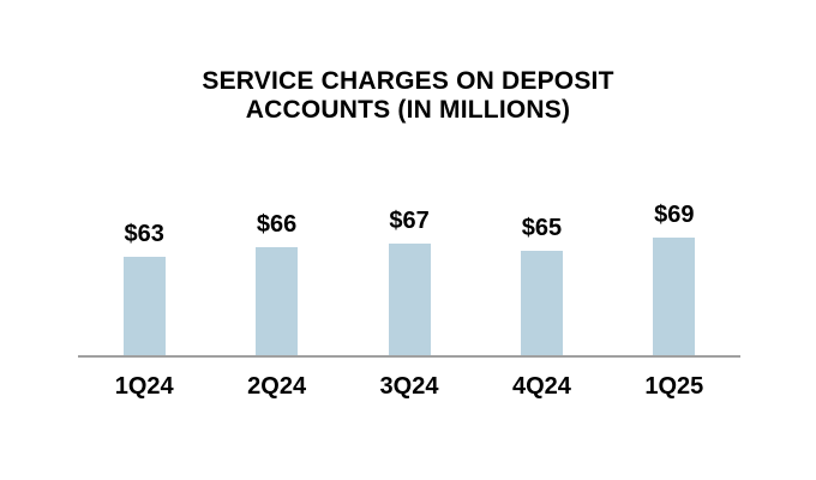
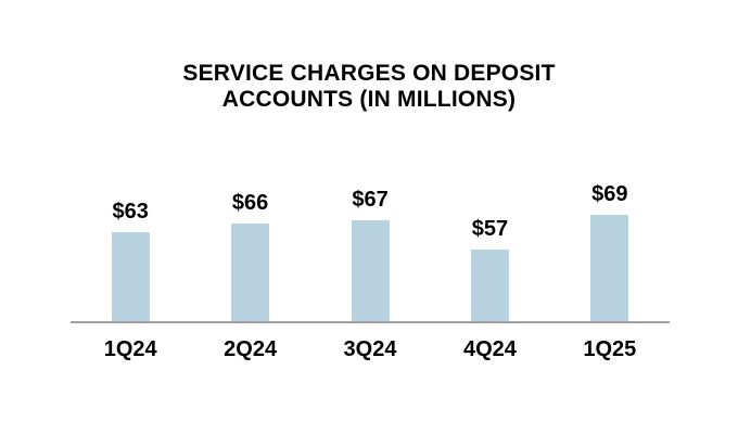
4Q24: $65 -> $57
